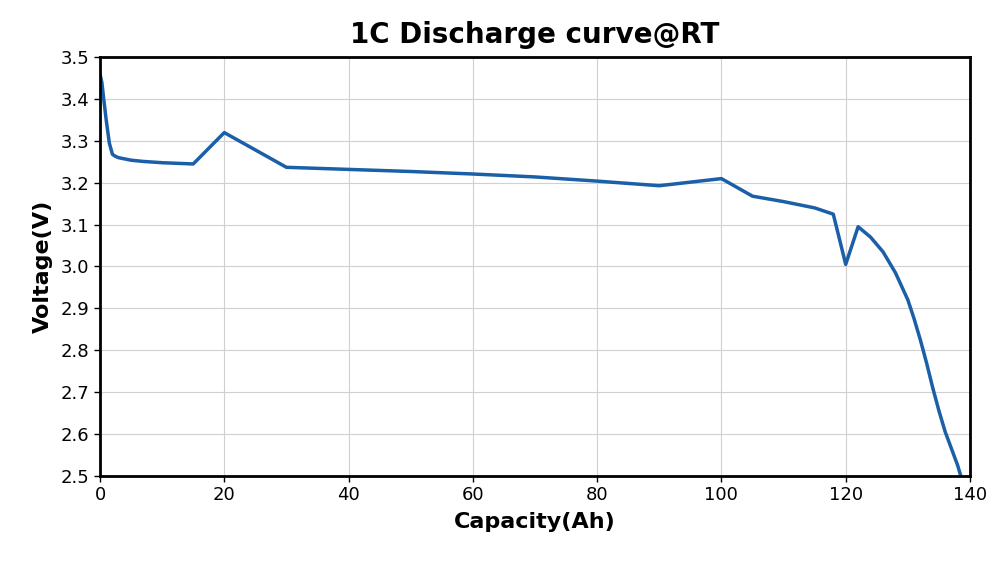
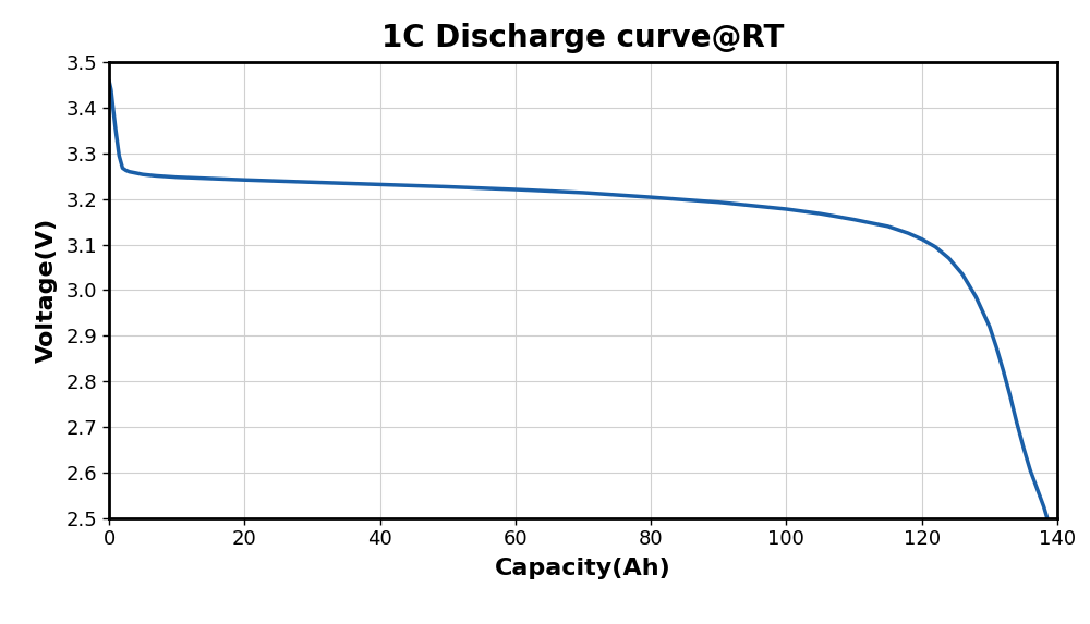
20: 3.320 -> 3.242
100: 3.210 -> 3.178
120: 3.005 -> 3.112
